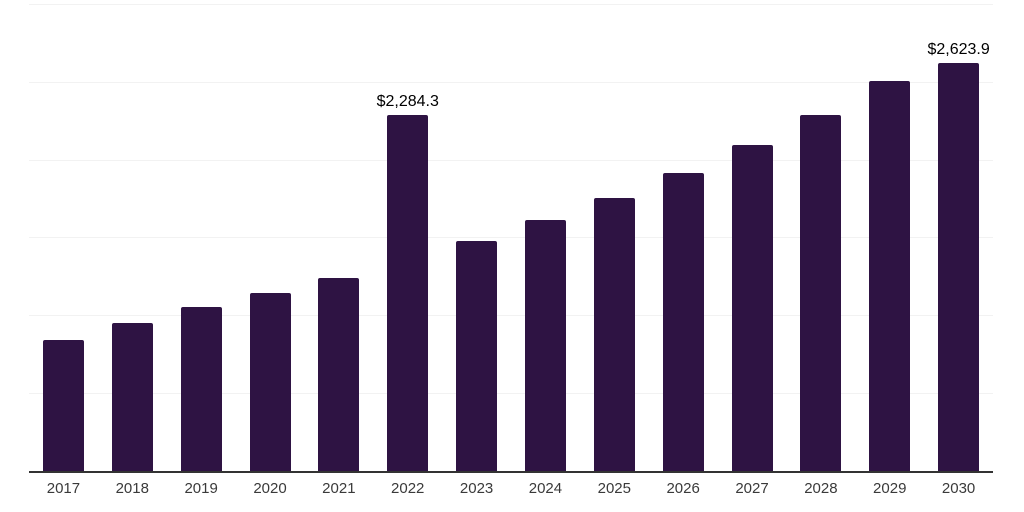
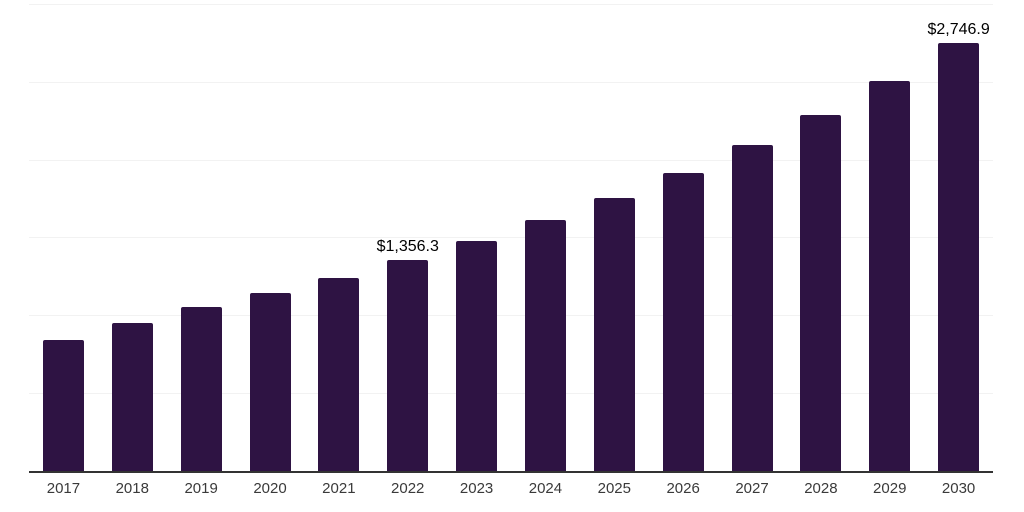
2022: $2,284.3 -> $1,356.3
2030: $2,623.9 -> $2,746.9
